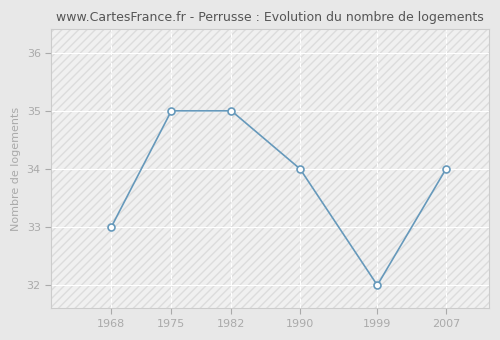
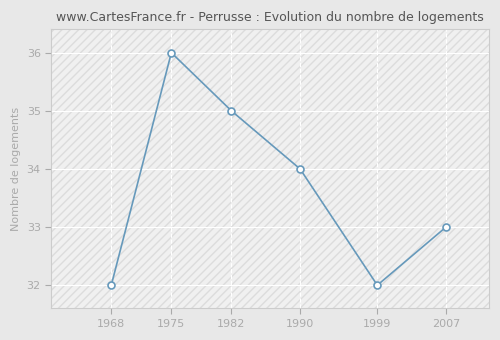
1968: 33 -> 32
1975: 35 -> 36
2007: 34 -> 33
